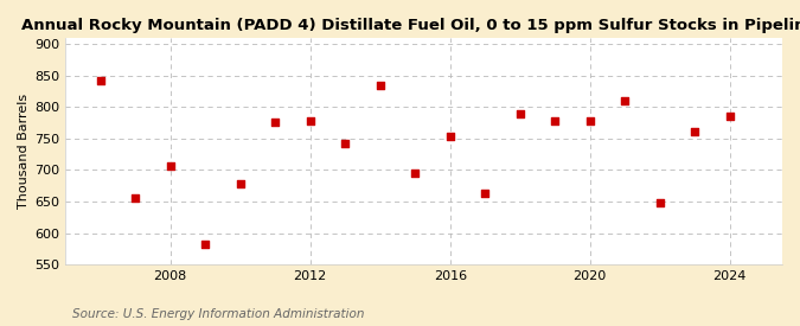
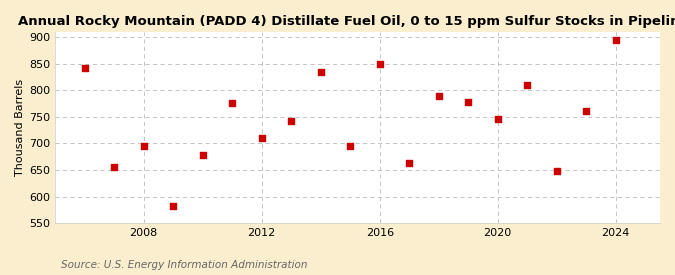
2008: 706 -> 695
2012: 778 -> 711
2016: 754 -> 849
2020: 778 -> 747
2024: 786 -> 895
